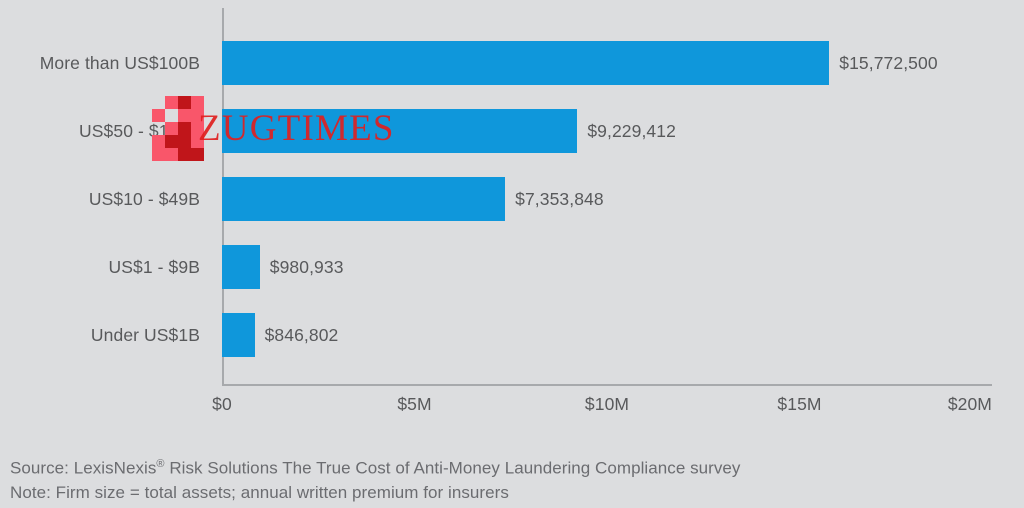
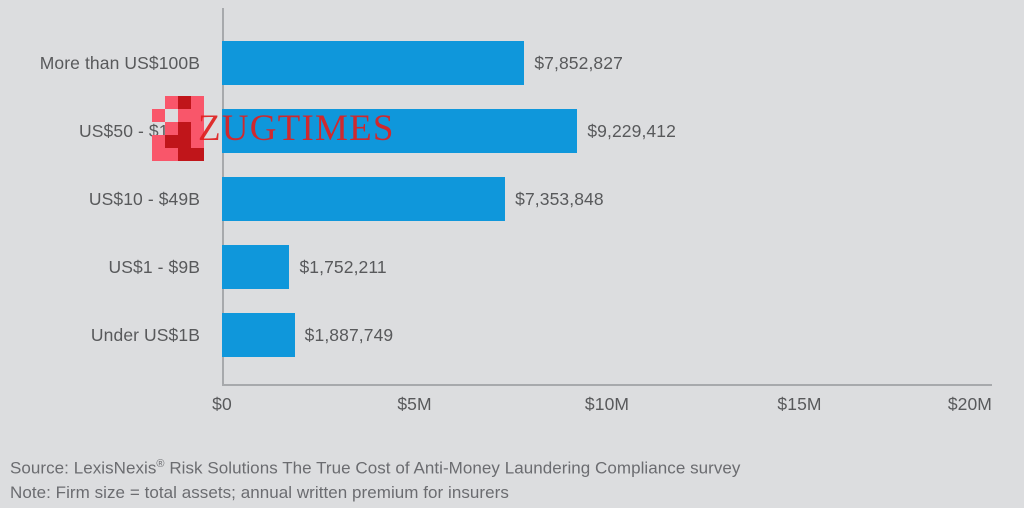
More than US$100B: $15,772,500 -> $7,852,827
US$1 - $9B: $980,933 -> $1,752,211
Under US$1B: $846,802 -> $1,887,749
